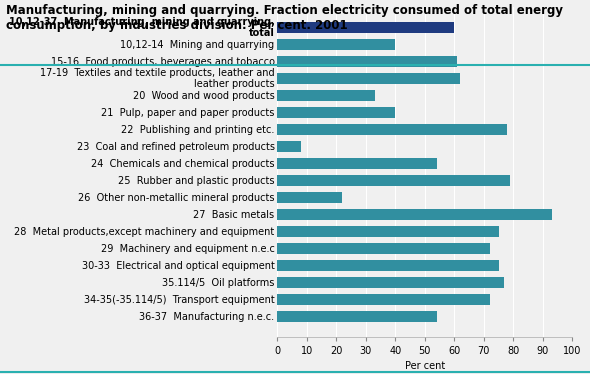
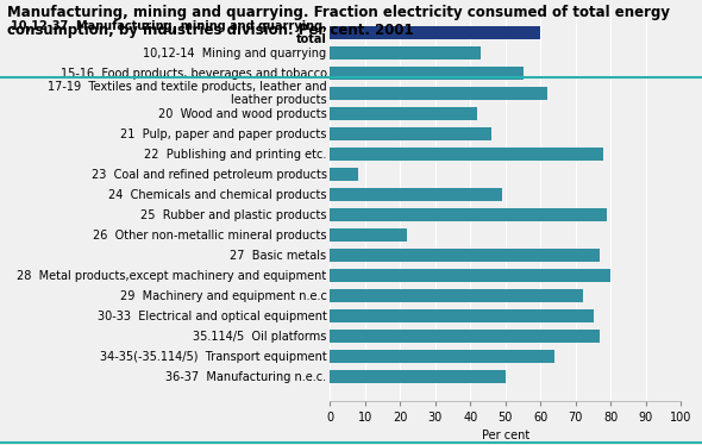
10,12-14 Mining and quarrying: 40 -> 43
15-16 Food products, beverages and tobacco: 61 -> 55
20 Wood and wood products: 33 -> 42
21 Pulp, paper and paper products: 40 -> 46
24 Chemicals and chemical products: 54 -> 49
27 Basic metals: 93 -> 77
28 Metal products,except machinery and equipment: 75 -> 80
34-35(-35.114/5) Transport equipment: 72 -> 64
36-37 Manufacturing n.e.c.: 54 -> 50
